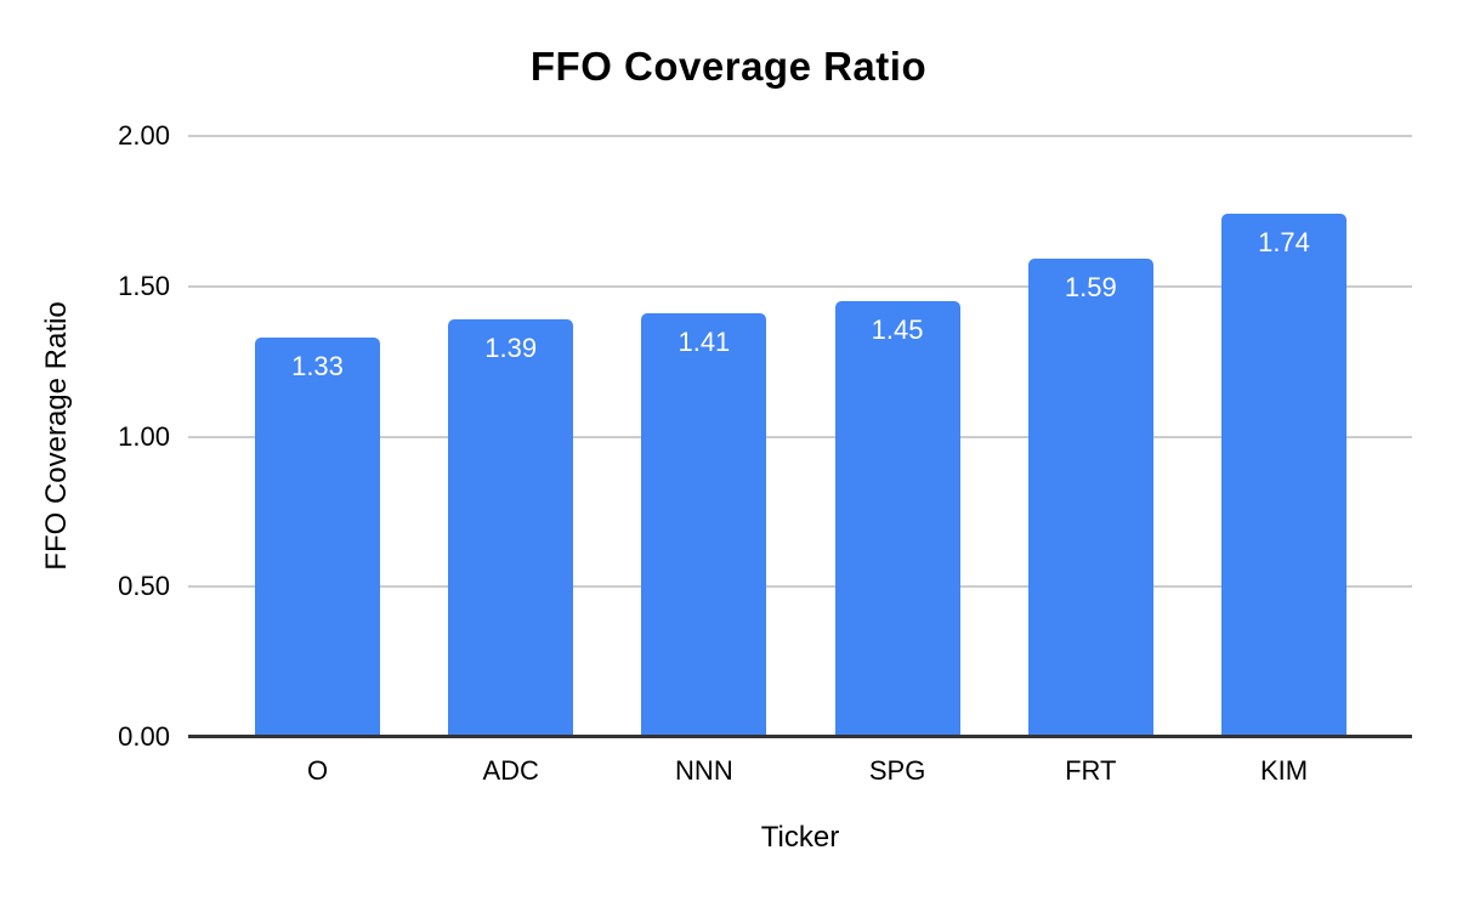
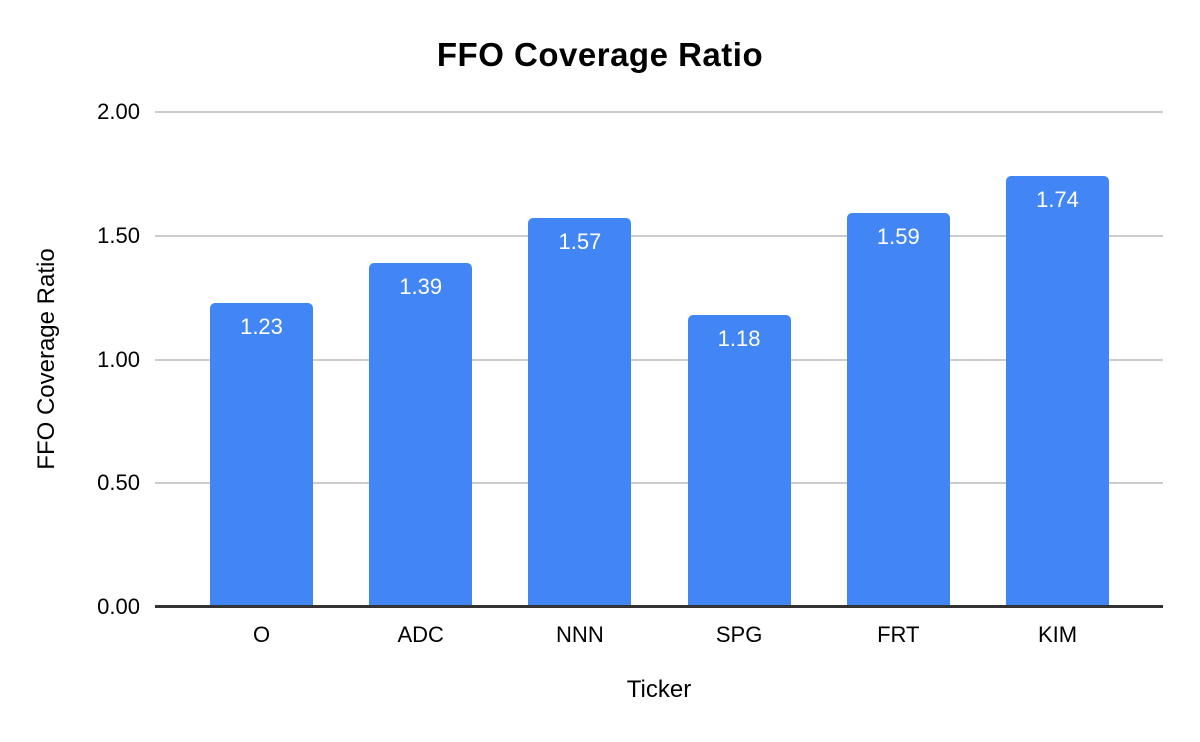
O: 1.33 -> 1.23
NNN: 1.41 -> 1.57
SPG: 1.45 -> 1.18
